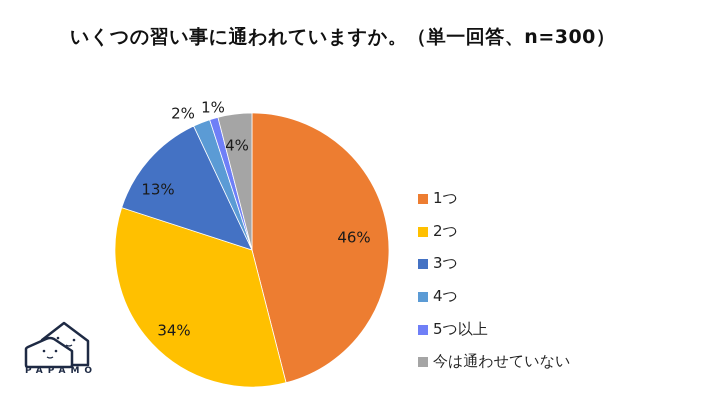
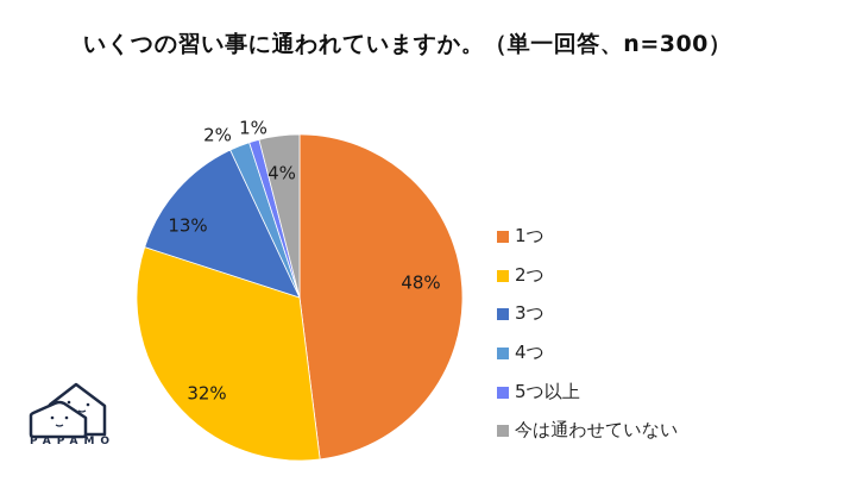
1つ: 46% -> 48%
2つ: 34% -> 32%
